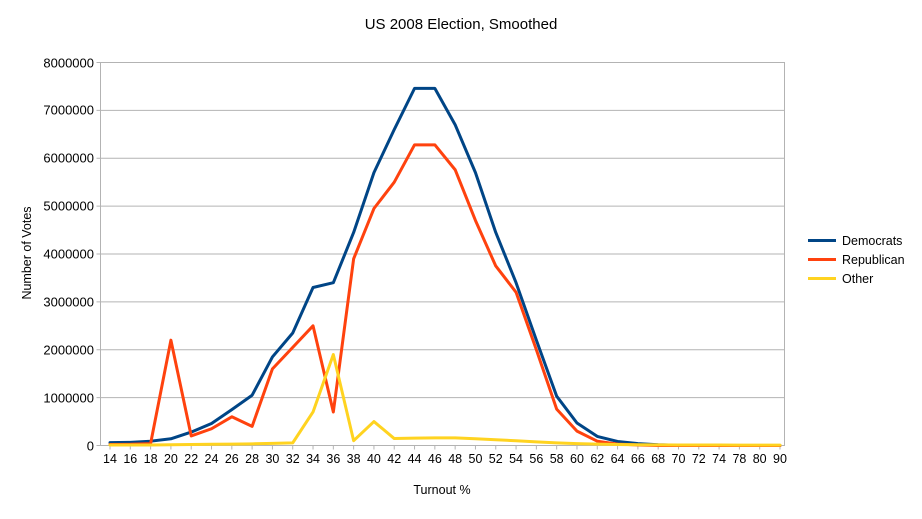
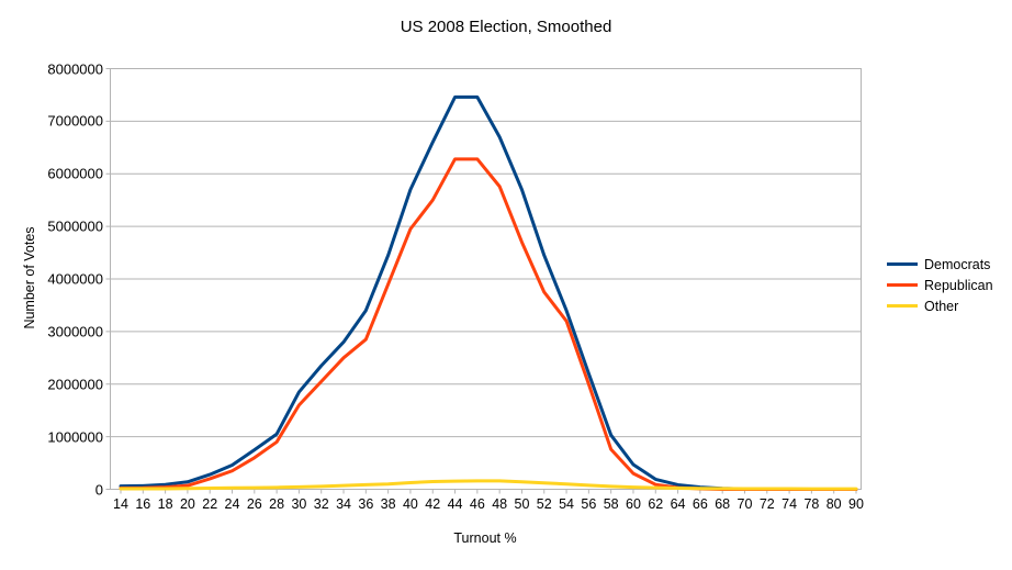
Republican/20: 2200000 -> 100000
Republican/28: 400000 -> 900000
Democrats/34: 3300000 -> 2800000
Other/34: 700000 -> 100000
Republican/36: 700000 -> 2800000
Other/36: 1900000 -> 100000
Other/40: 500000 -> 100000
